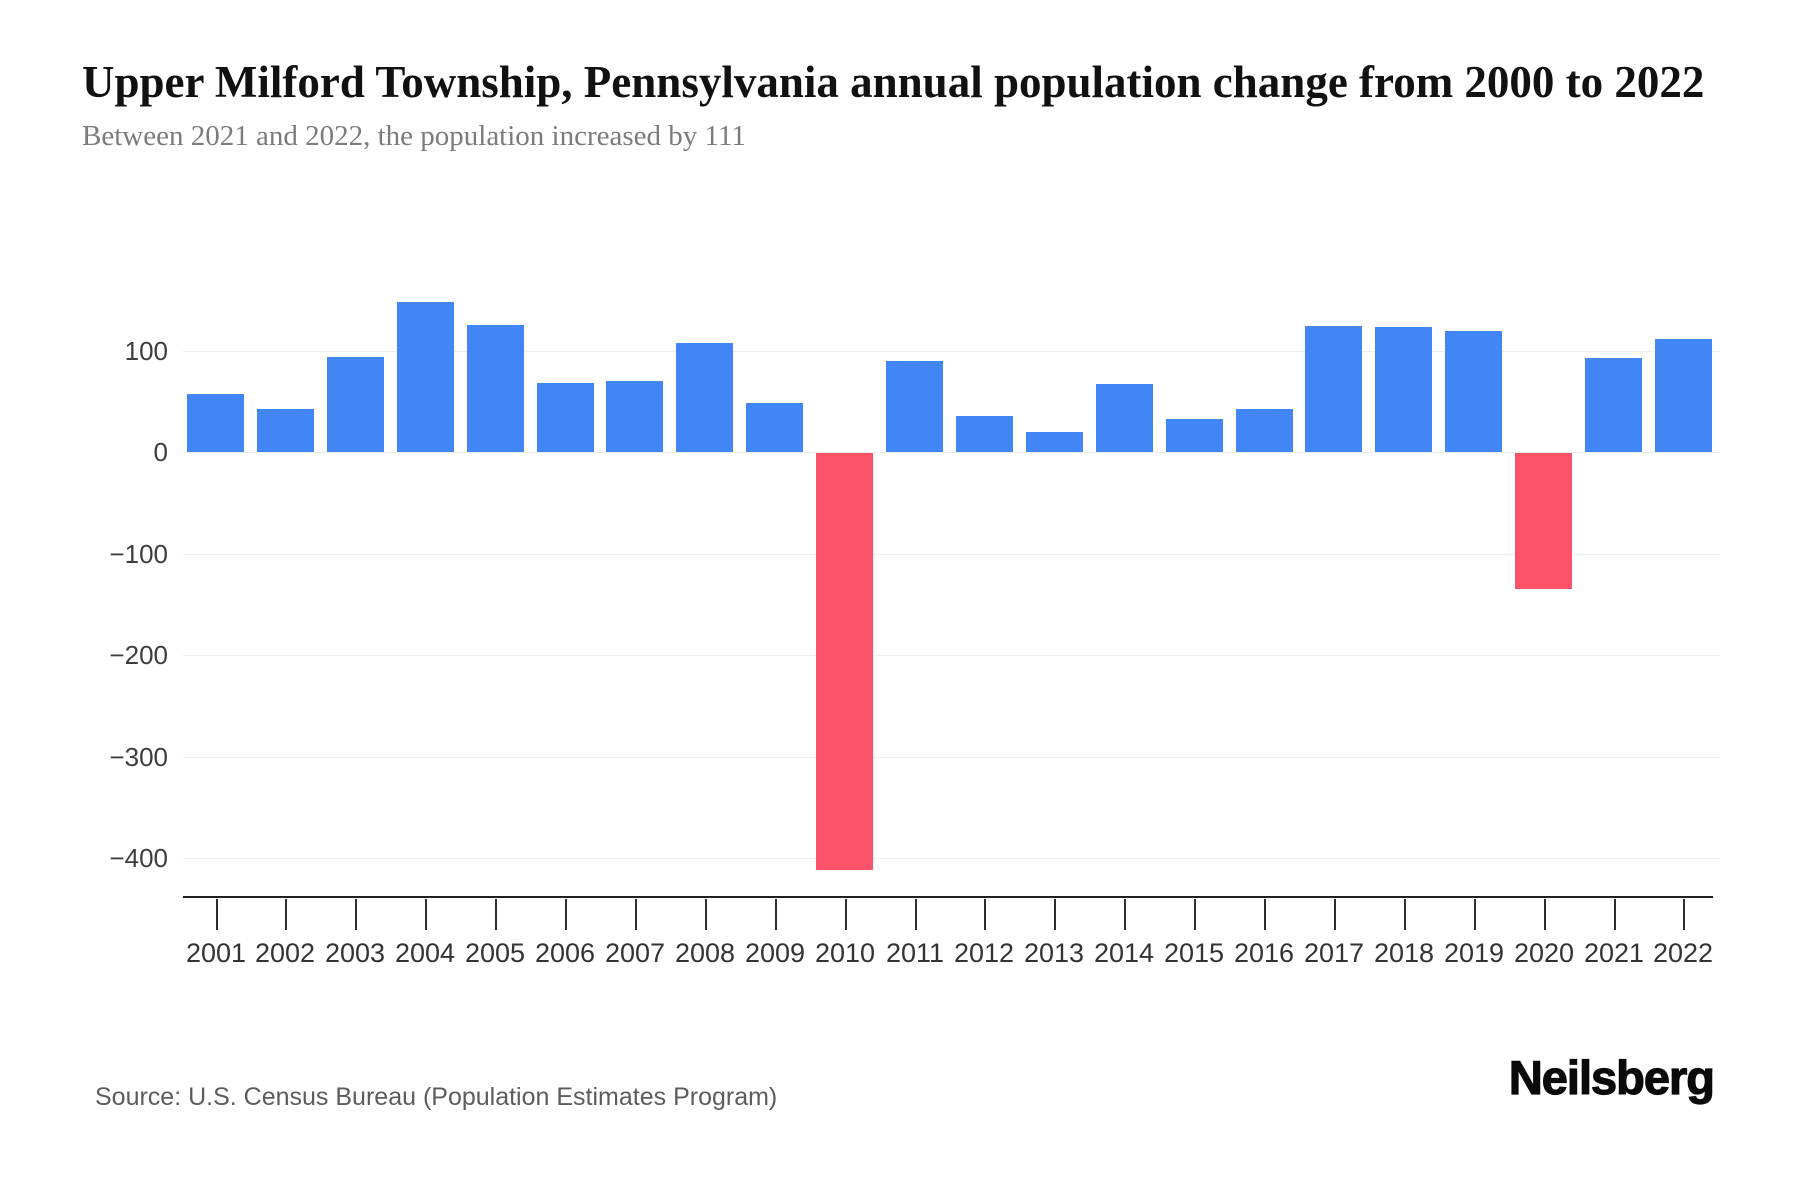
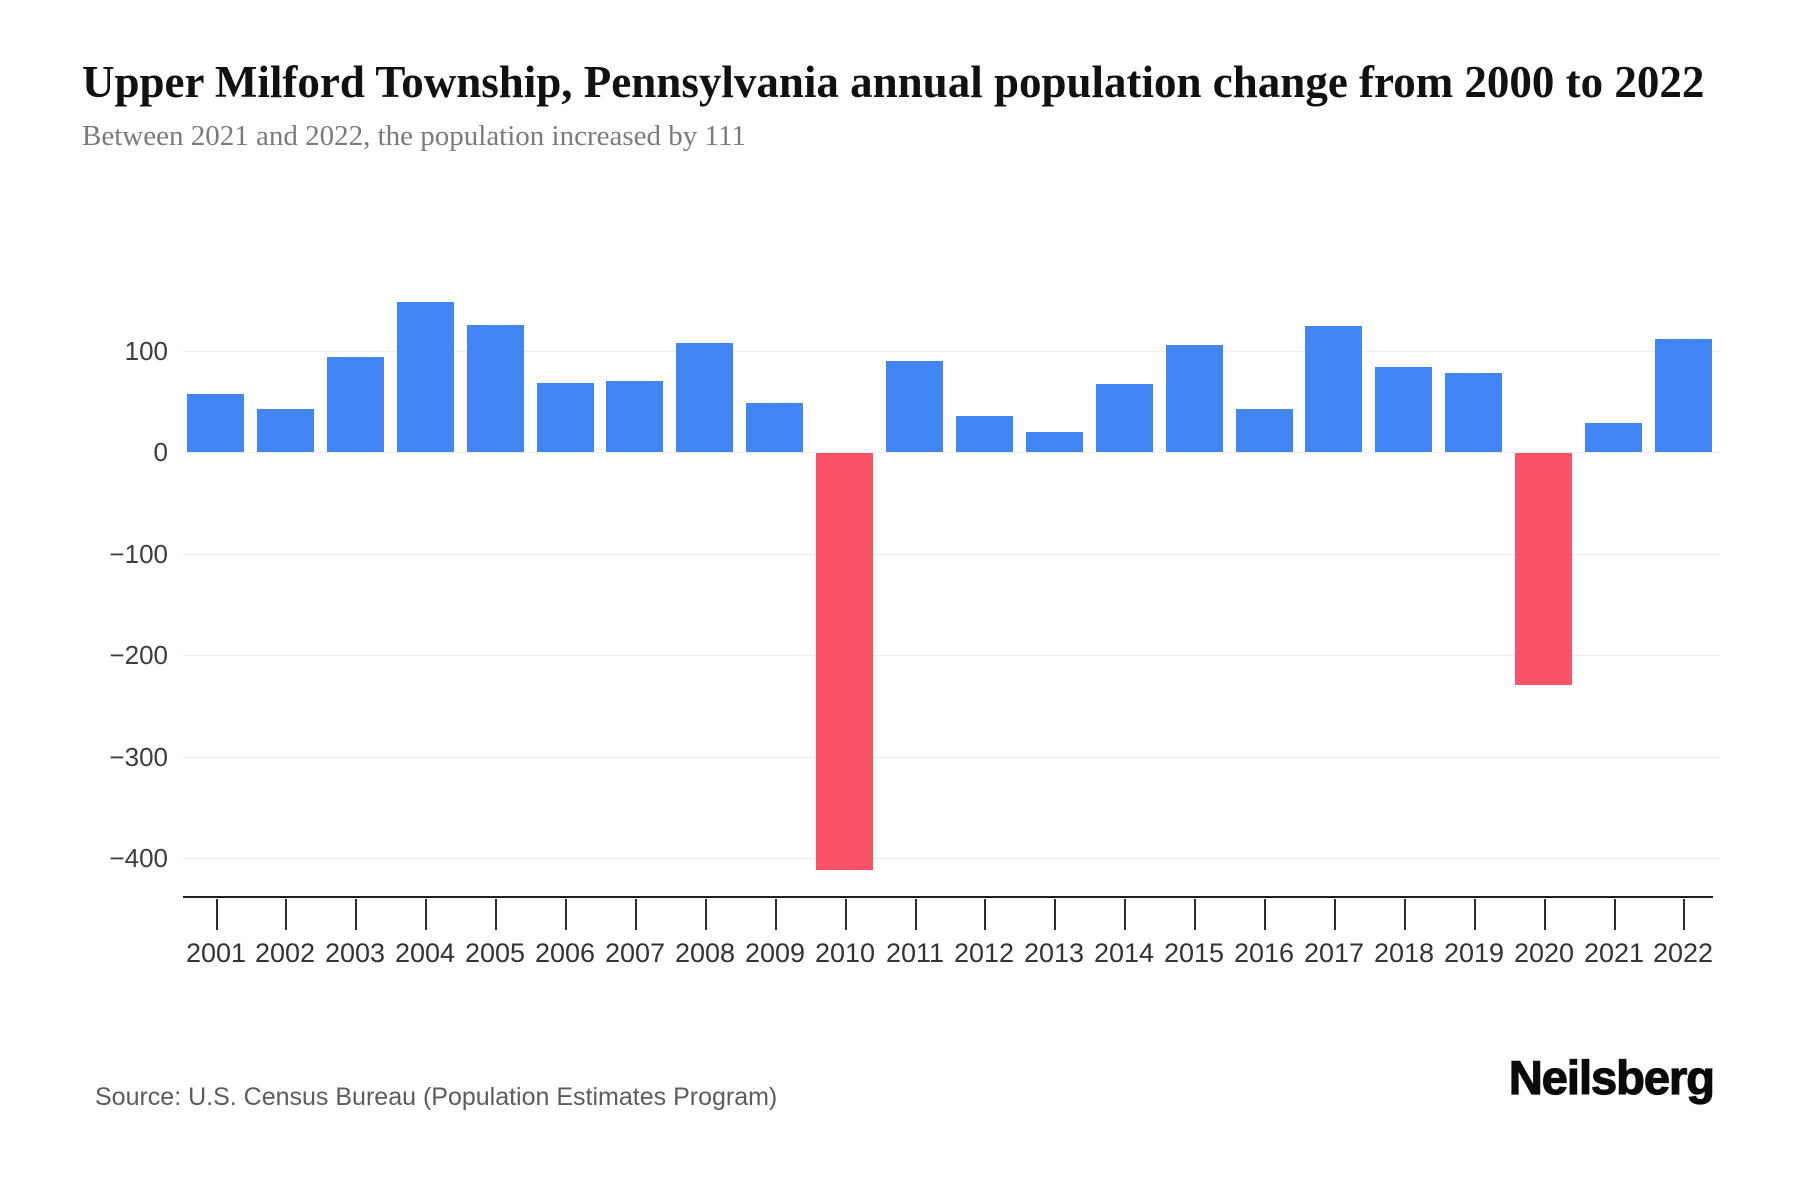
2015: 33 -> 105
2018: 123 -> 84
2019: 119 -> 78
2020: -134 -> -229
2021: 93 -> 29
